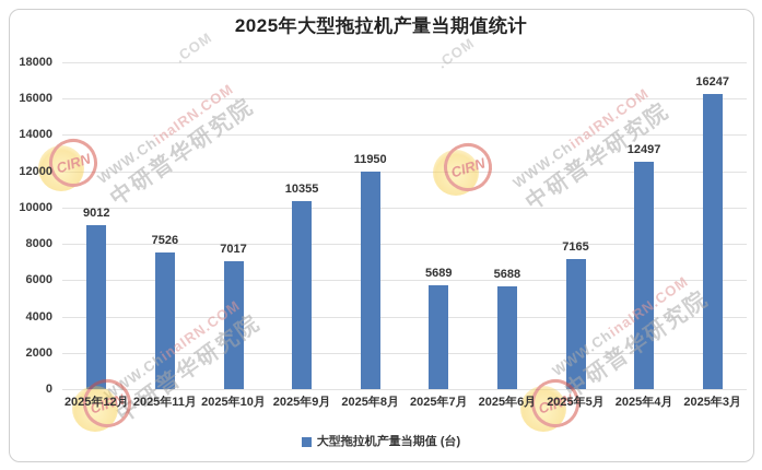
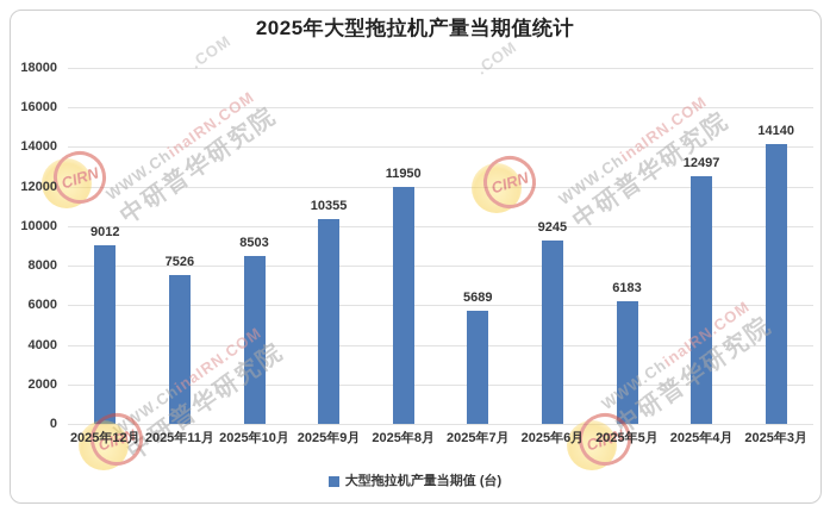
2025年10月: 7017 -> 8503
2025年6月: 5688 -> 9245
2025年5月: 7165 -> 6183
2025年3月: 16247 -> 14140
